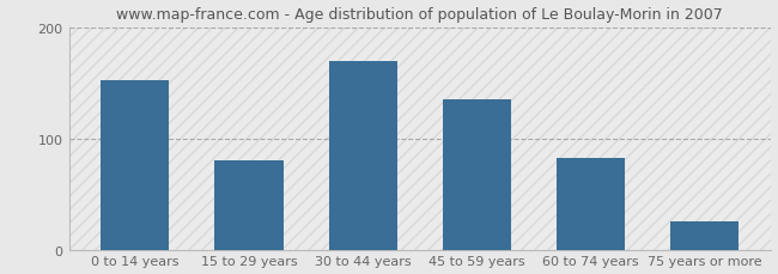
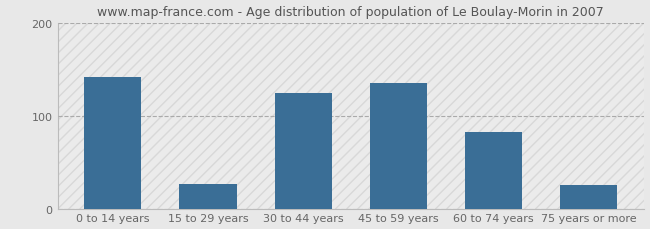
0 to 14 years: 152 -> 142
15 to 29 years: 80 -> 26
30 to 44 years: 170 -> 124
